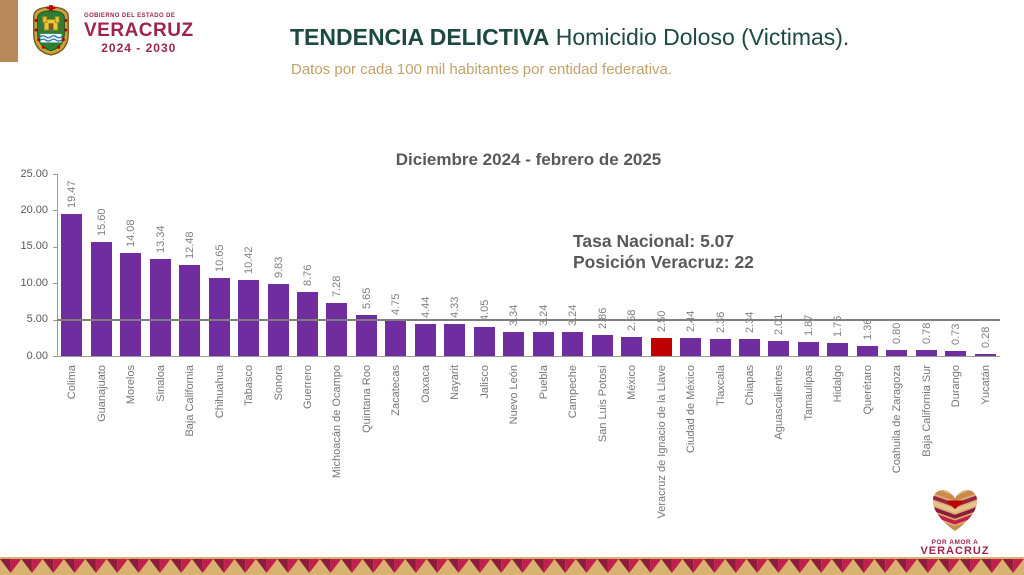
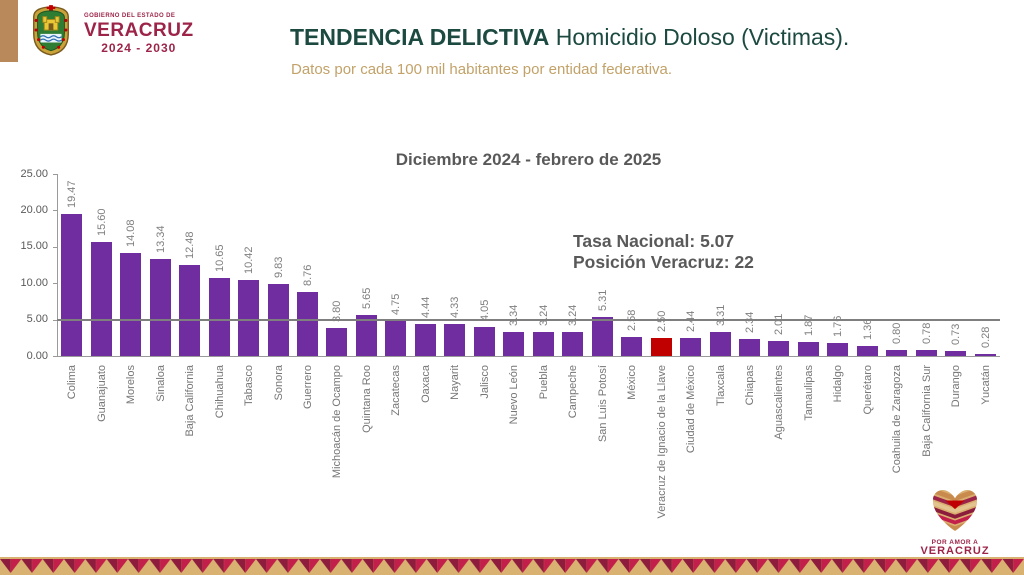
Michoacán de Ocampo: 7.28 -> 3.80
San Luis Potosí: 2.86 -> 5.31
Tlaxcala: 2.36 -> 3.31
